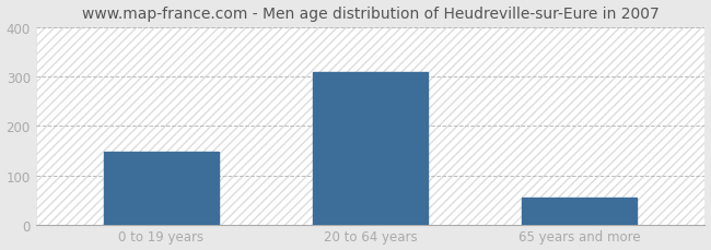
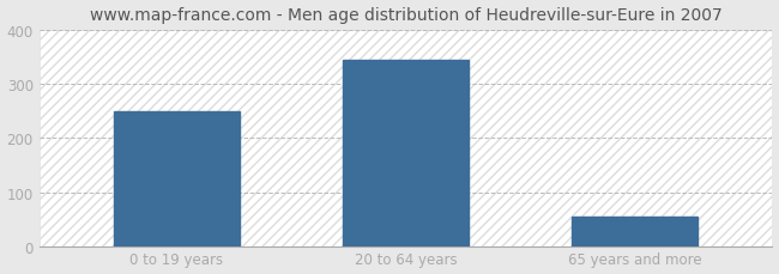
0 to 19 years: 148 -> 250
20 to 64 years: 310 -> 345
